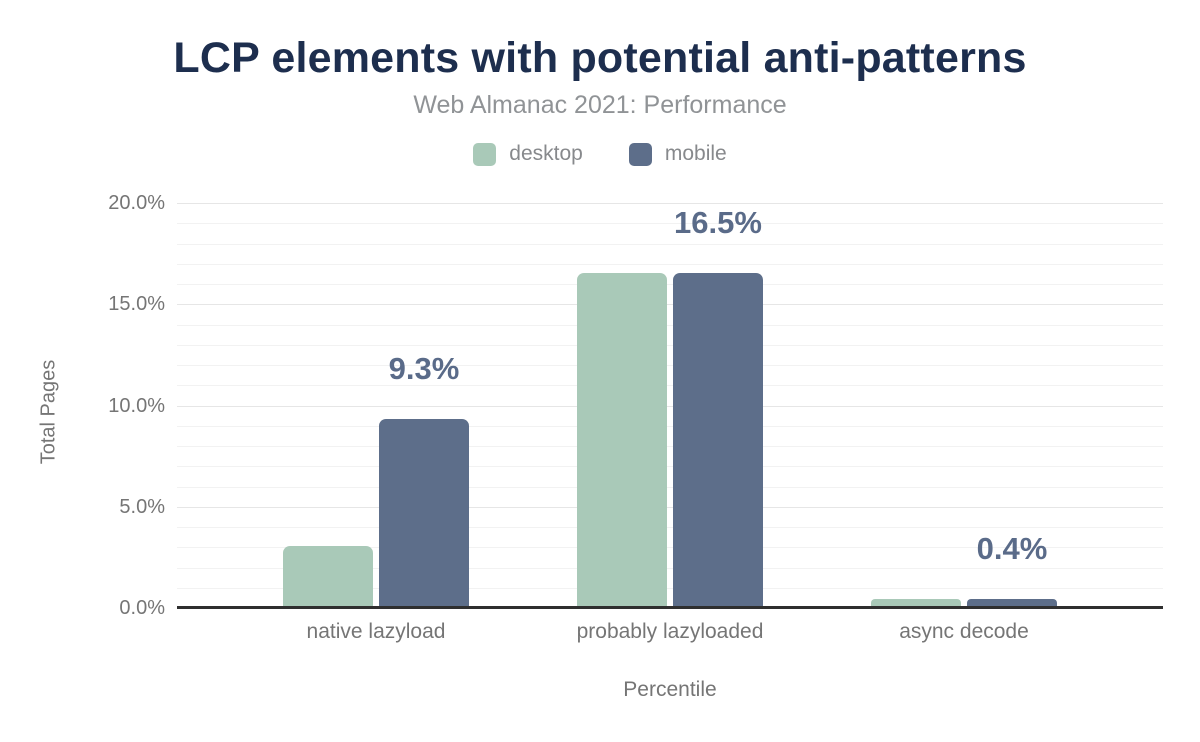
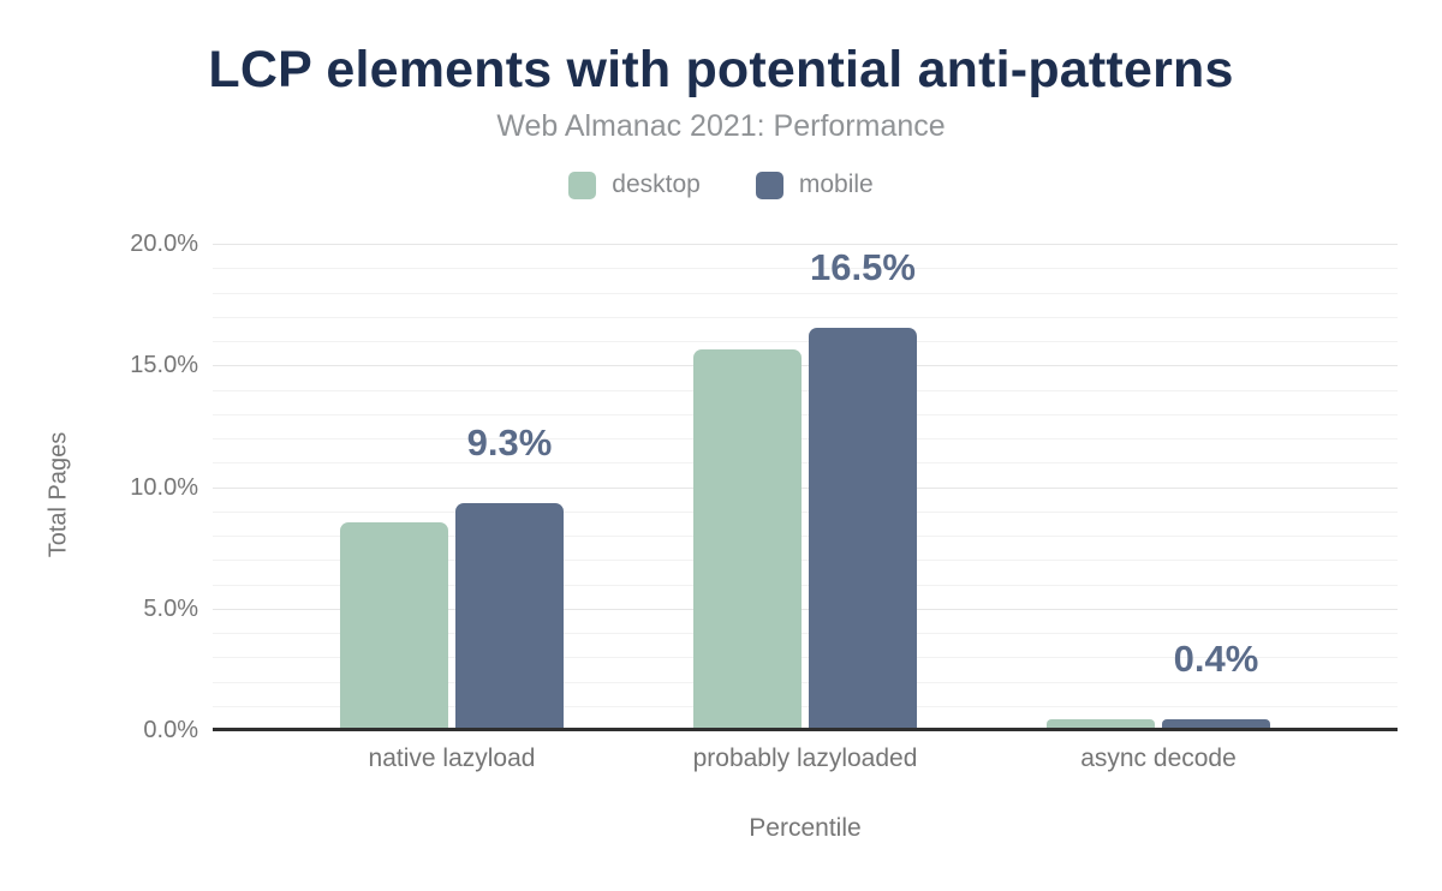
desktop/native lazyload: 3.0% -> 8.5%
desktop/probably lazyloaded: 16.5% -> 15.6%
